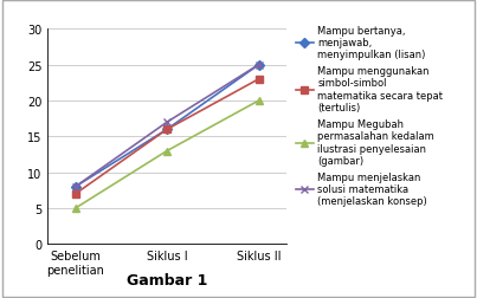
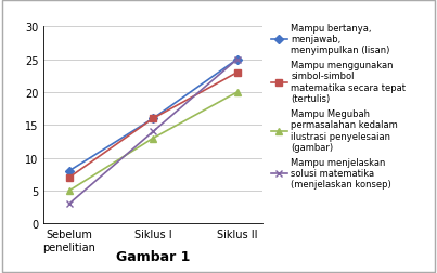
Mampu menjelaskan solusi matematika (menjelaskan konsep)/Sebelum penelitian: 8 -> 3
Mampu menjelaskan solusi matematika (menjelaskan konsep)/Siklus I: 17 -> 14
